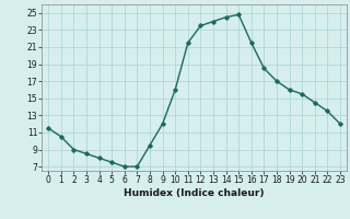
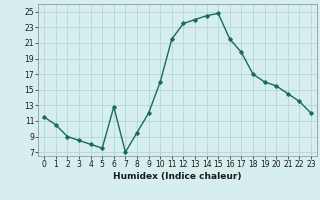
6: 7.0 -> 12.8
17: 18.5 -> 19.8
